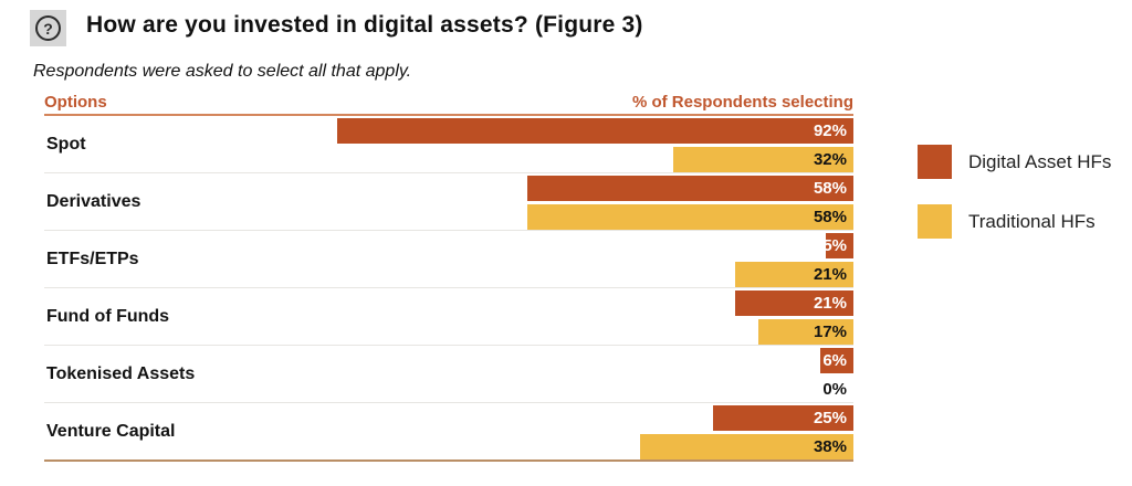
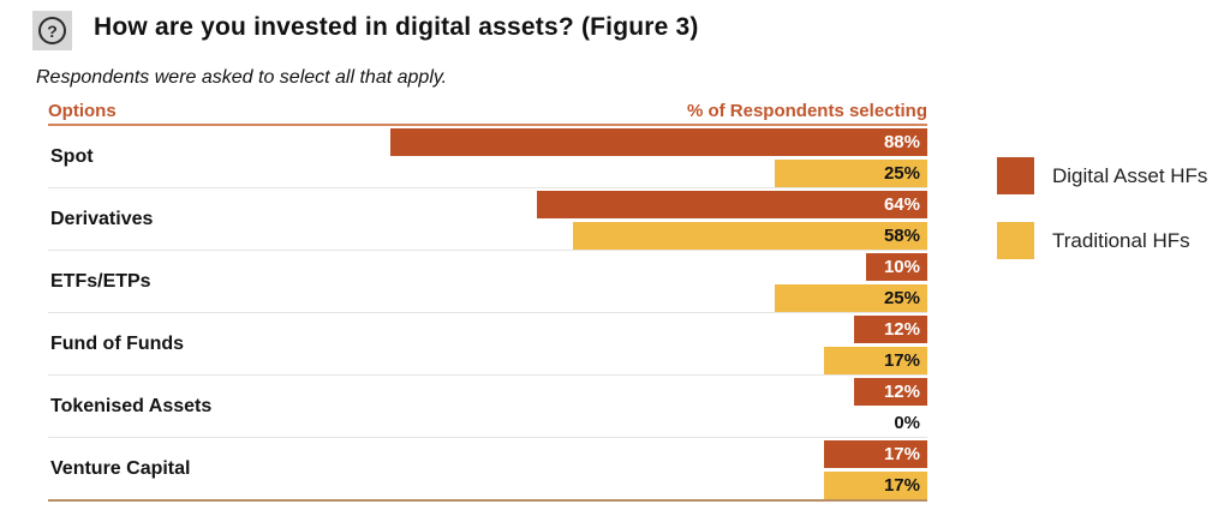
Digital Asset HFs/Spot: 92% -> 88%
Traditional HFs/Spot: 32% -> 25%
Digital Asset HFs/Derivatives: 58% -> 64%
Digital Asset HFs/ETFs/ETPs: 5% -> 10%
Traditional HFs/ETFs/ETPs: 21% -> 25%
Digital Asset HFs/Fund of Funds: 21% -> 12%
Digital Asset HFs/Tokenised Assets: 6% -> 12%
Digital Asset HFs/Venture Capital: 25% -> 17%
Traditional HFs/Venture Capital: 38% -> 17%
